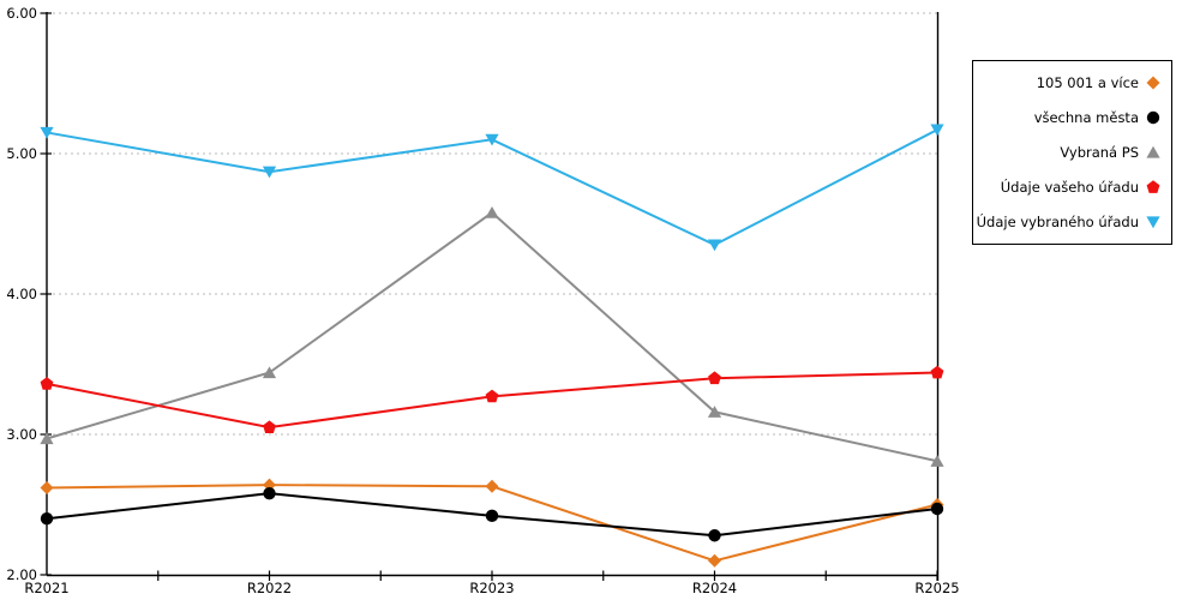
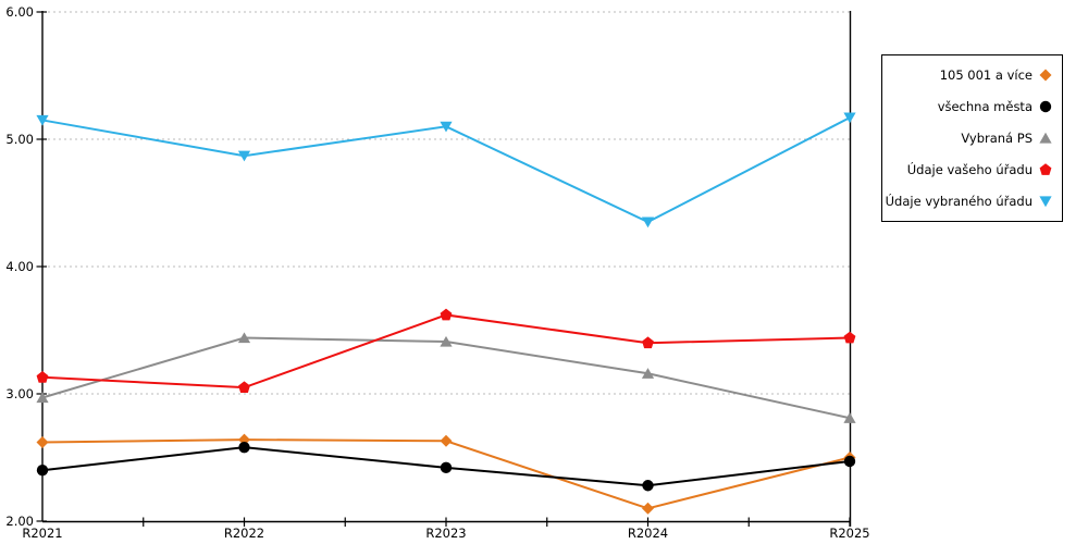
Údaje vašeho úřadu/R2021: 3.36 -> 3.13
Vybraná PS/R2023: 4.58 -> 3.41
Údaje vašeho úřadu/R2023: 3.27 -> 3.62
